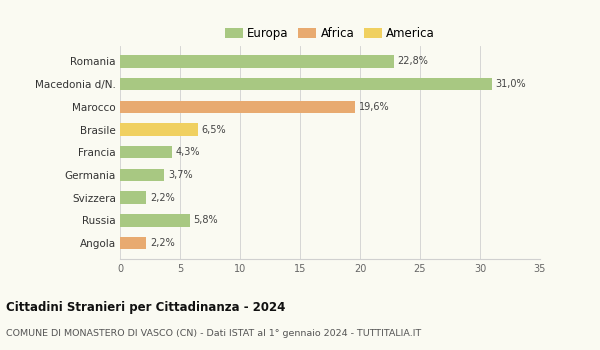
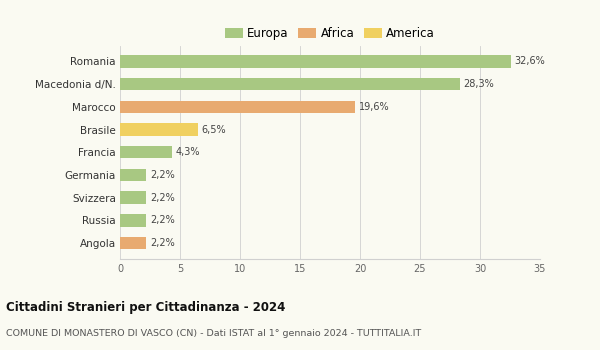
Romania: 22,8% -> 32,6%
Macedonia d/N.: 31,0% -> 28,3%
Germania: 3,7% -> 2,2%
Russia: 5,8% -> 2,2%
